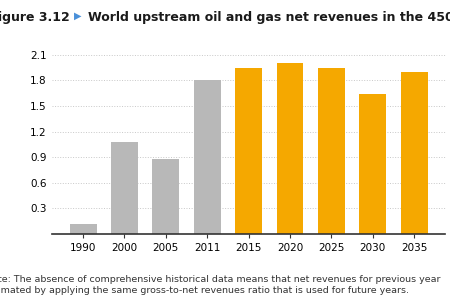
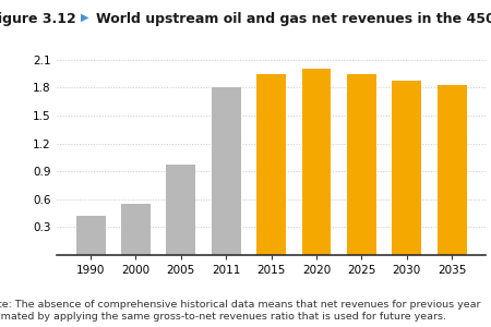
1990: 0.12 -> 0.42
2000: 1.08 -> 0.55
2005: 0.88 -> 0.97
2030: 1.64 -> 1.88
2035: 1.90 -> 1.83
